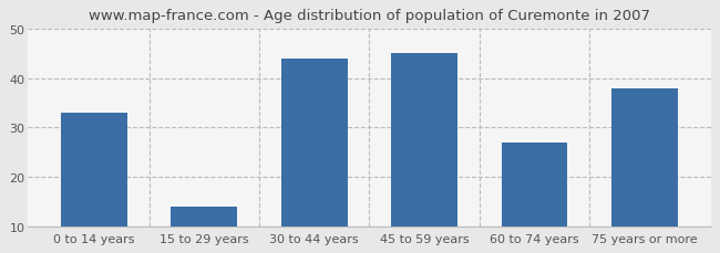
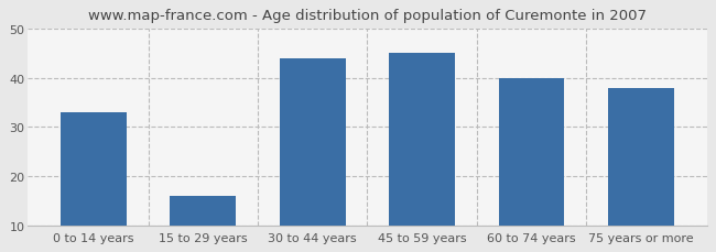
15 to 29 years: 14 -> 16
60 to 74 years: 27 -> 40
